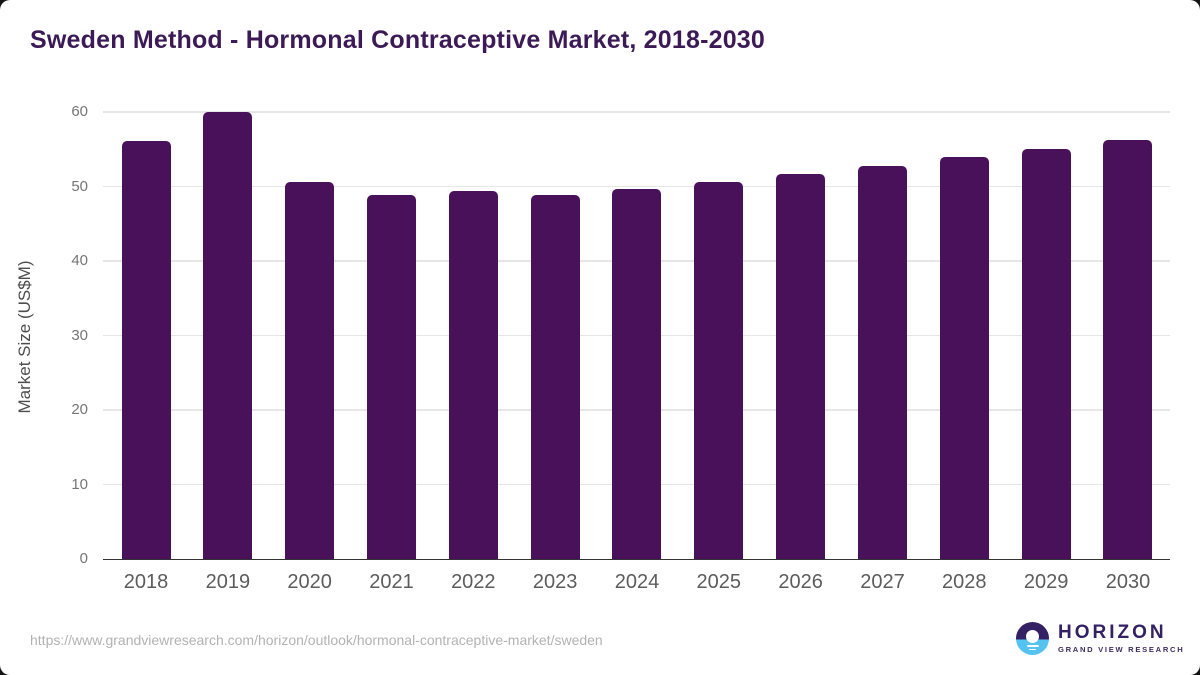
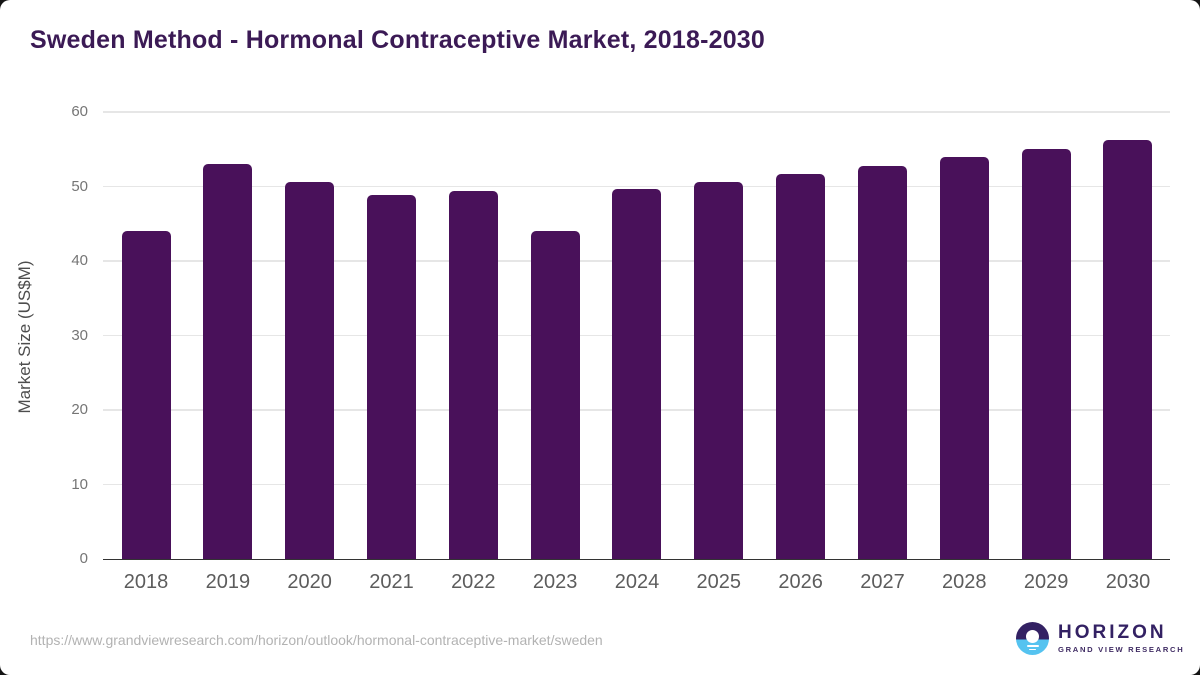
2018: 56 -> 44
2019: 60 -> 53
2023: 49 -> 44
